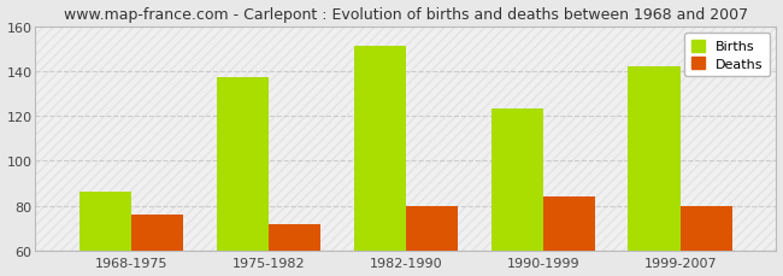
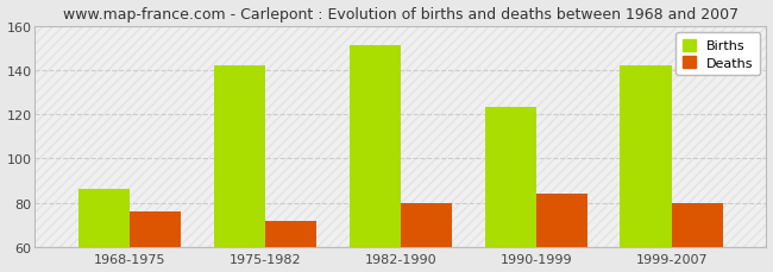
Births/1975-1982: 137 -> 142
